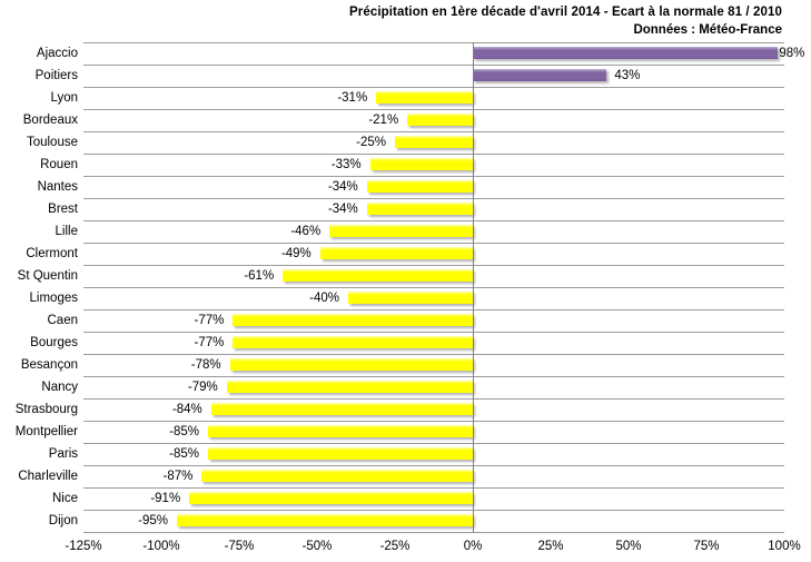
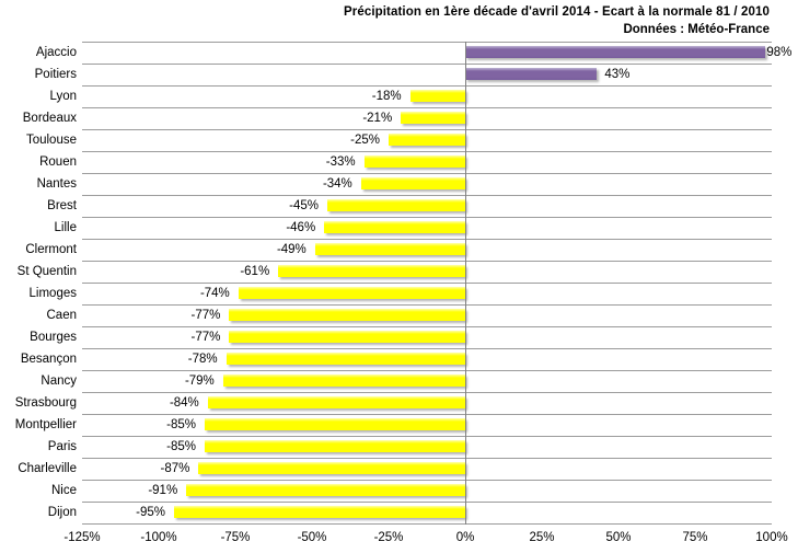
Lyon: -31% -> -18%
Brest: -34% -> -45%
Limoges: -40% -> -74%
